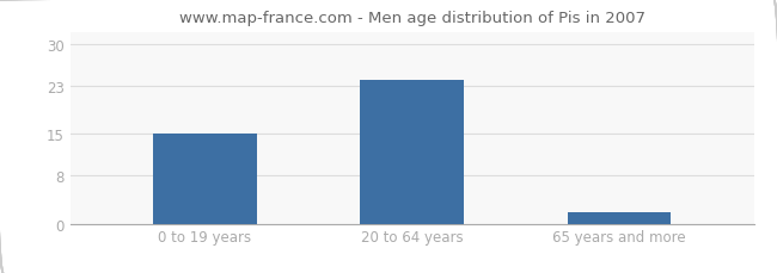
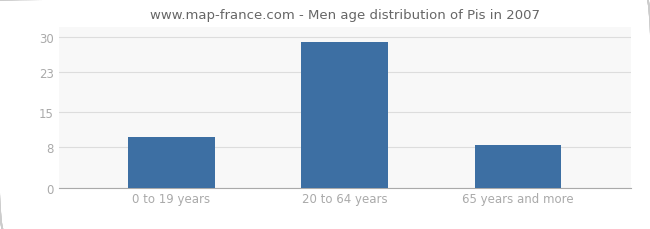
0 to 19 years: 15.0 -> 10.0
20 to 64 years: 24.0 -> 29.0
65 years and more: 2.0 -> 8.5
